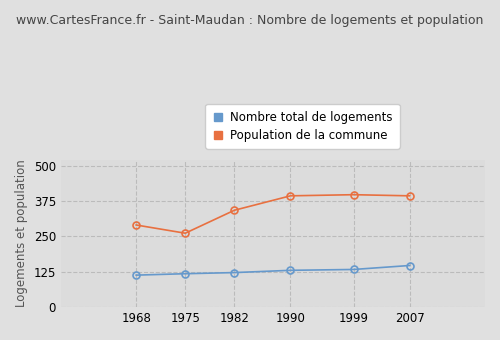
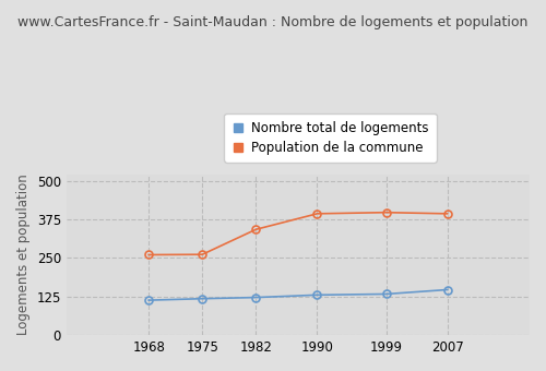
Population de la commune/1968: 290 -> 260
